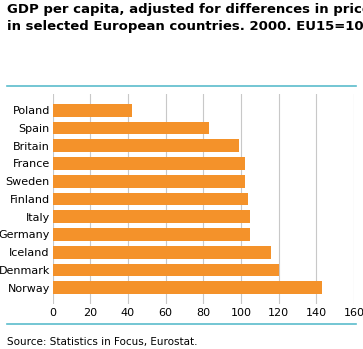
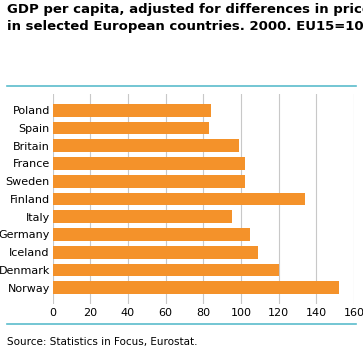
Poland: 42 -> 84
Finland: 104 -> 134
Italy: 105 -> 95
Iceland: 116 -> 109
Norway: 143 -> 152
